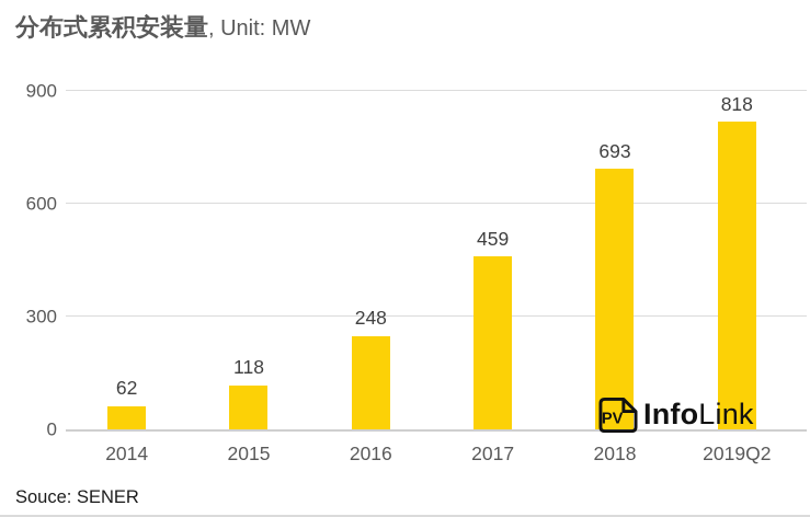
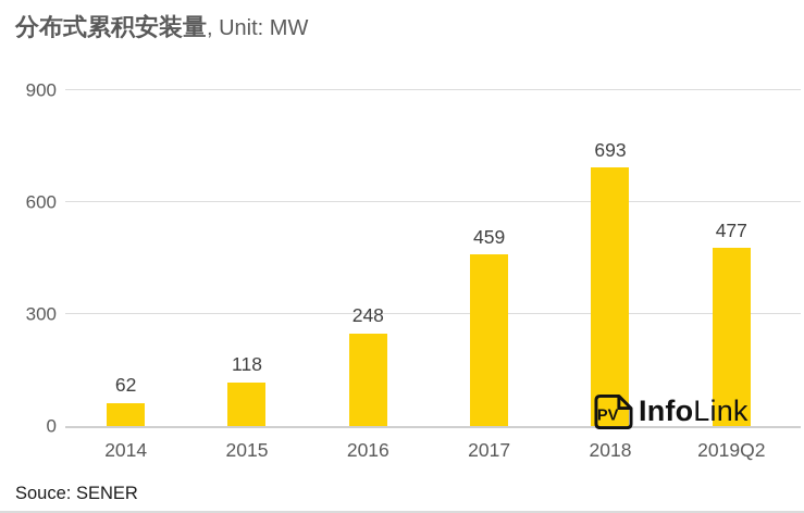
2019Q2: 818 -> 477
